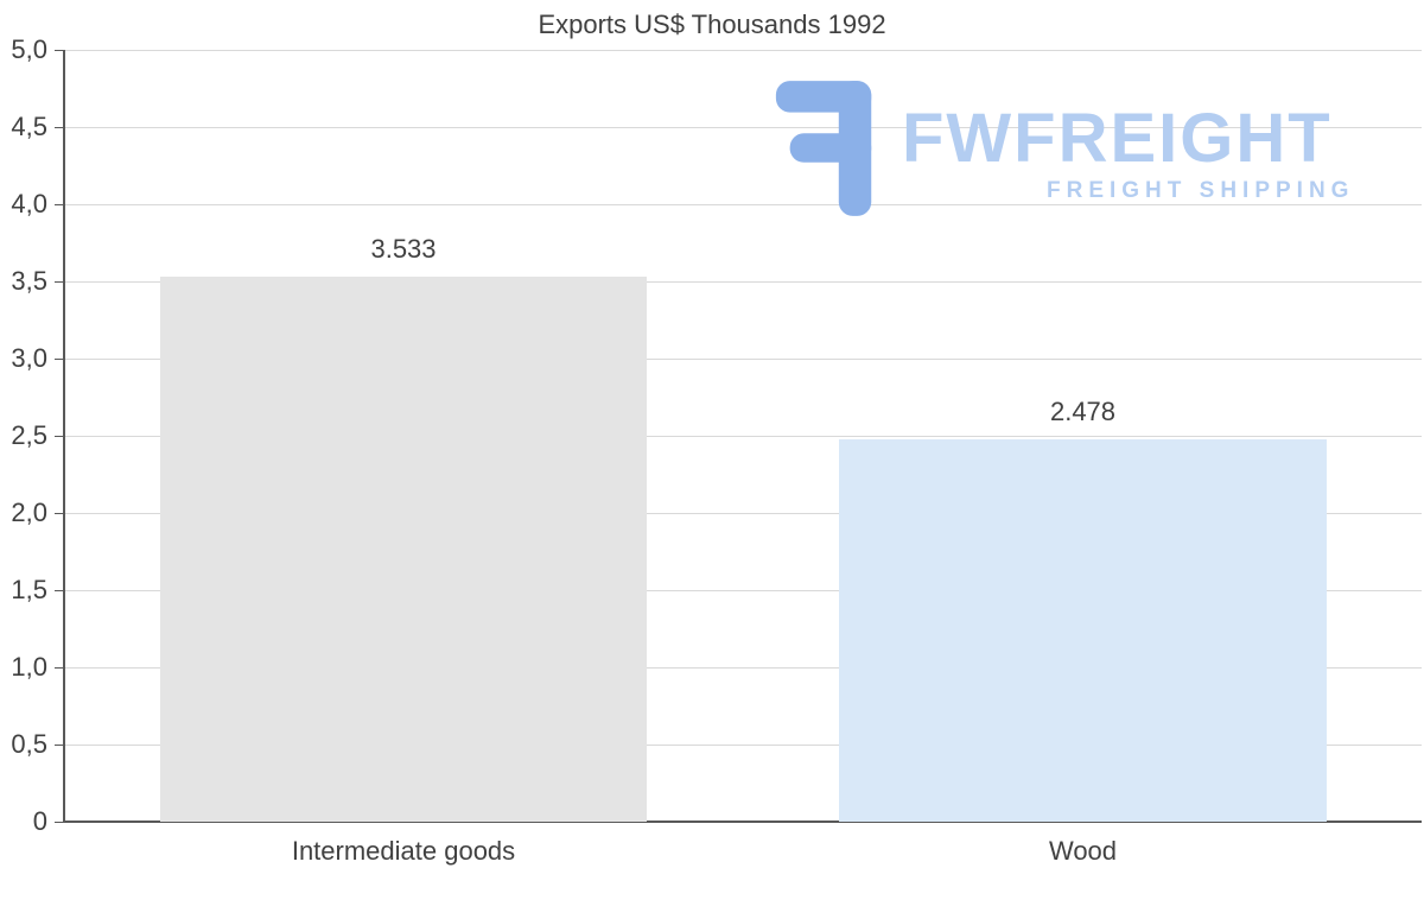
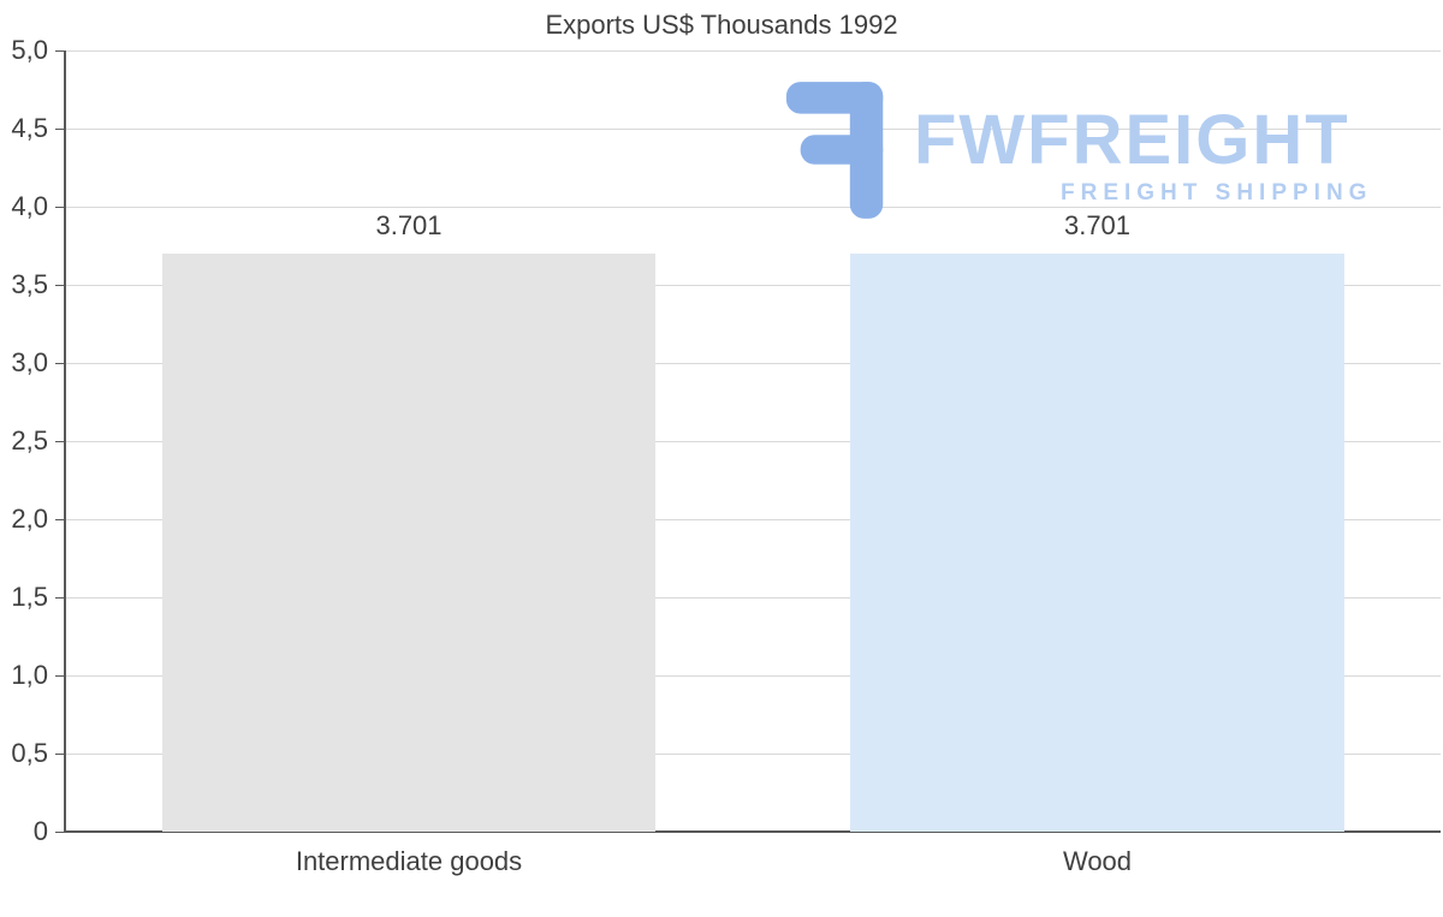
Intermediate goods: 3.533 -> 3.701
Wood: 2.478 -> 3.701
